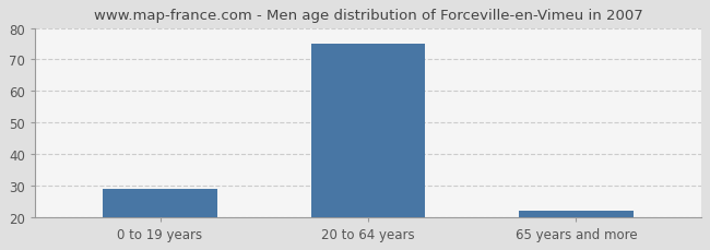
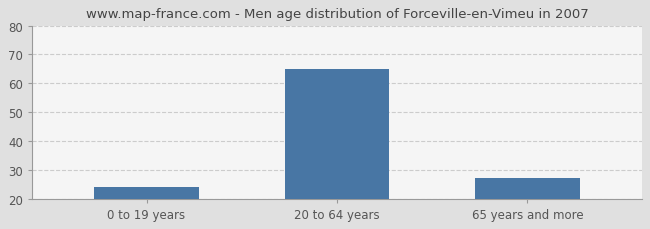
0 to 19 years: 29 -> 24
20 to 64 years: 75 -> 65
65 years and more: 22 -> 27
